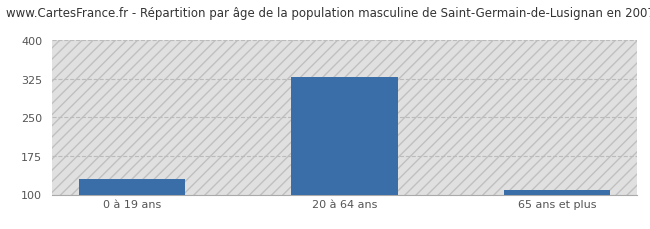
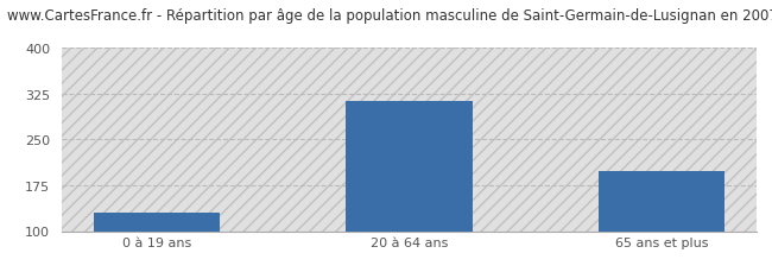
20 à 64 ans: 328 -> 314
65 ans et plus: 108 -> 198
